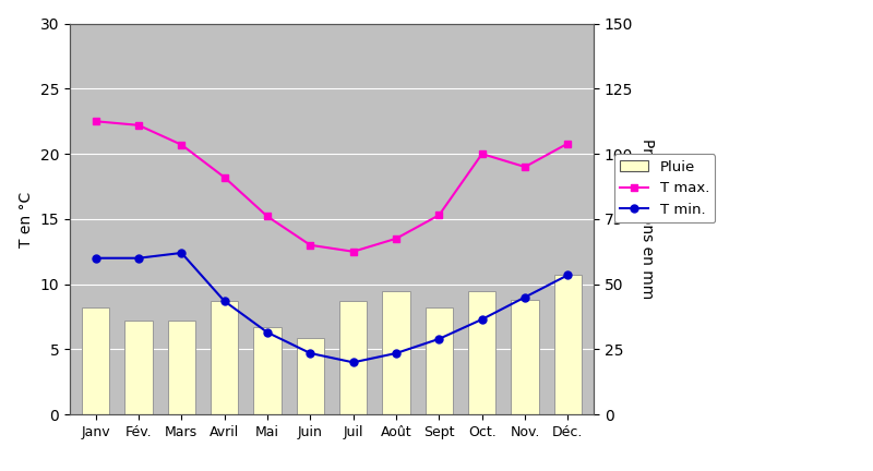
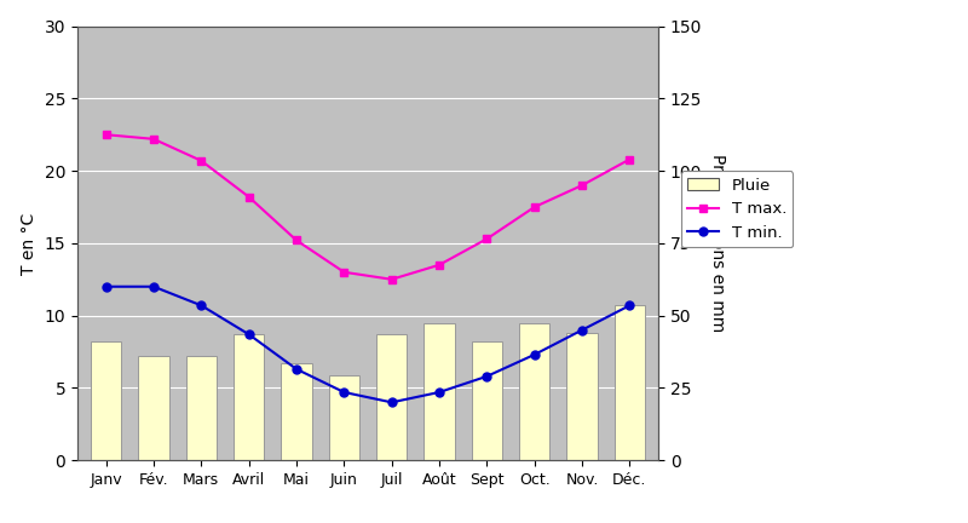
T min./Mars: 12.4 -> 10.7
T max./Oct.: 20.0 -> 17.5
